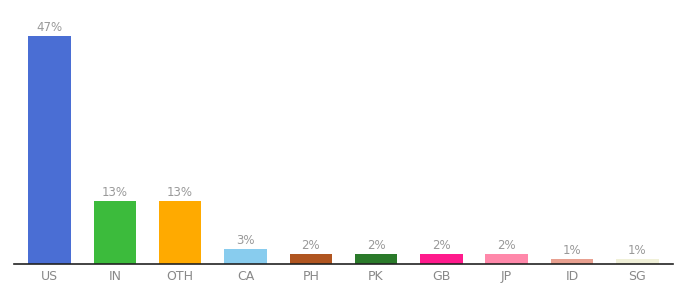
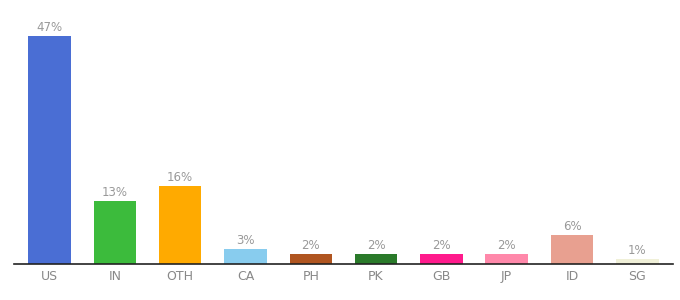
OTH: 13% -> 16%
ID: 1% -> 6%
